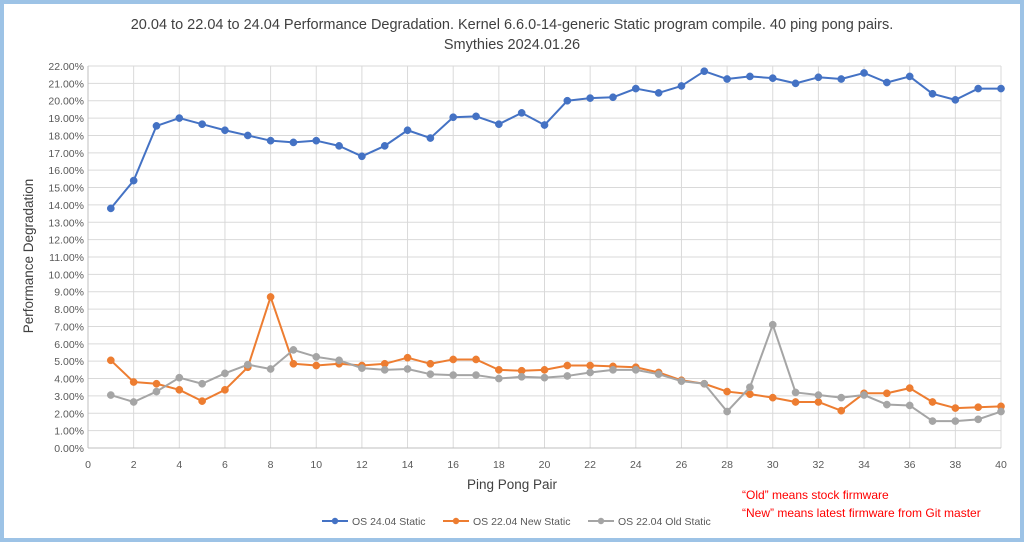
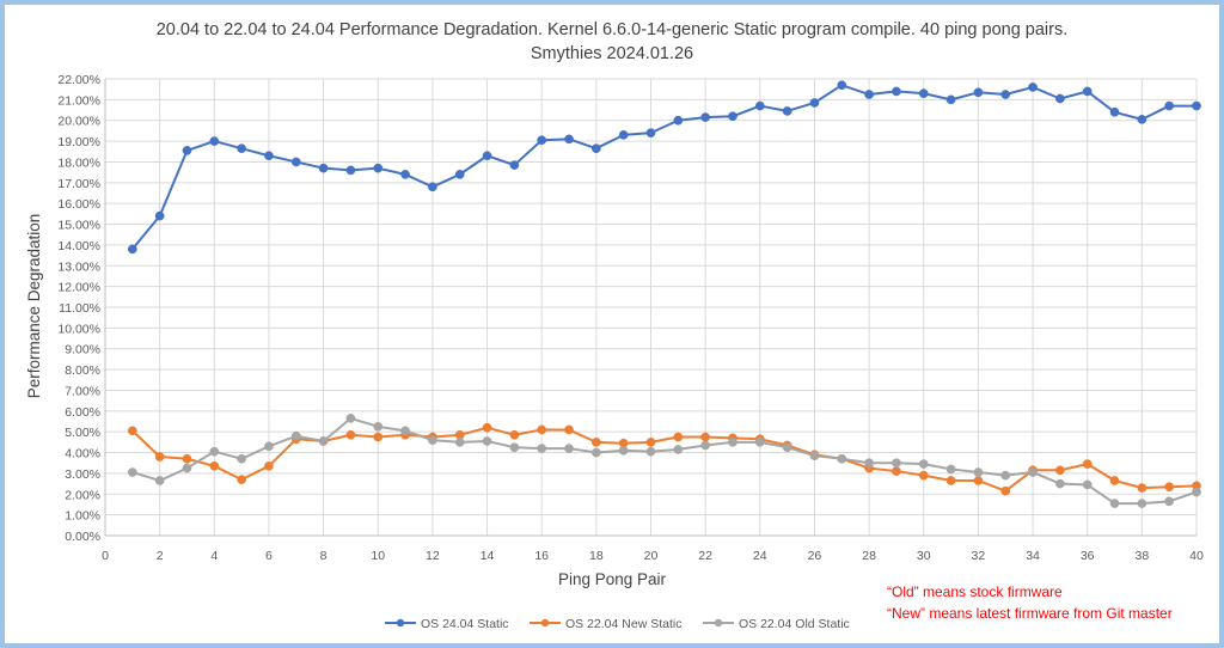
OS 22.04 New Static/8: 8.7% -> 4.5%
OS 24.04 Static/20: 18.6% -> 19.4%
OS 22.04 Old Static/28: 2.1% -> 3.5%
OS 22.04 Old Static/30: 7.1% -> 3.5%
